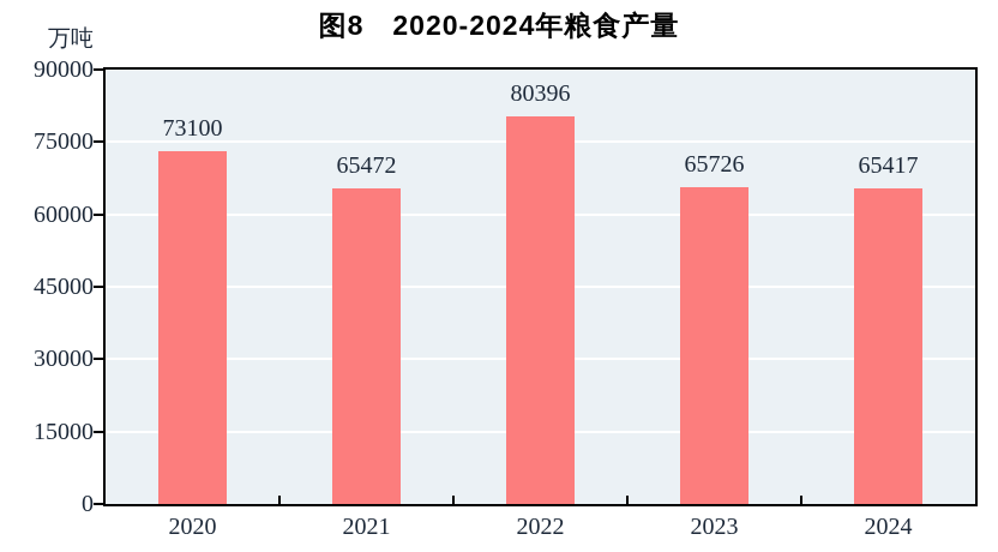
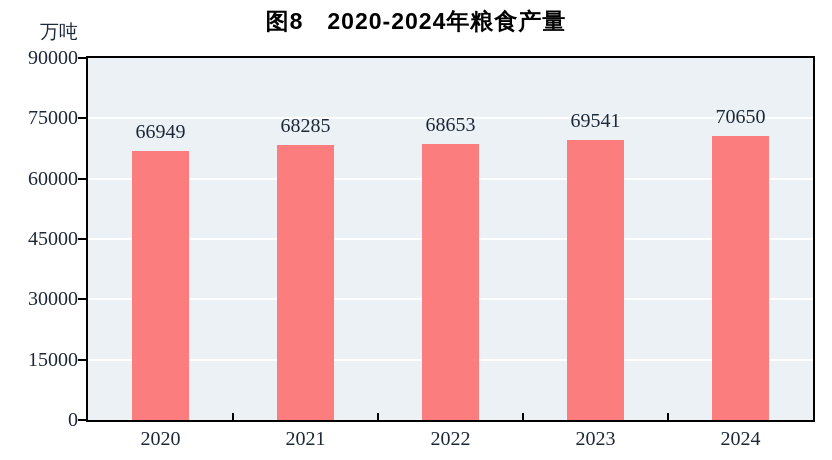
2020: 73100 -> 66949
2021: 65472 -> 68285
2022: 80396 -> 68653
2023: 65726 -> 69541
2024: 65417 -> 70650
